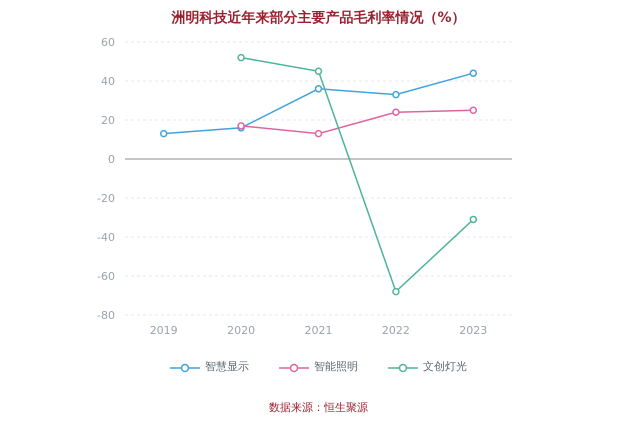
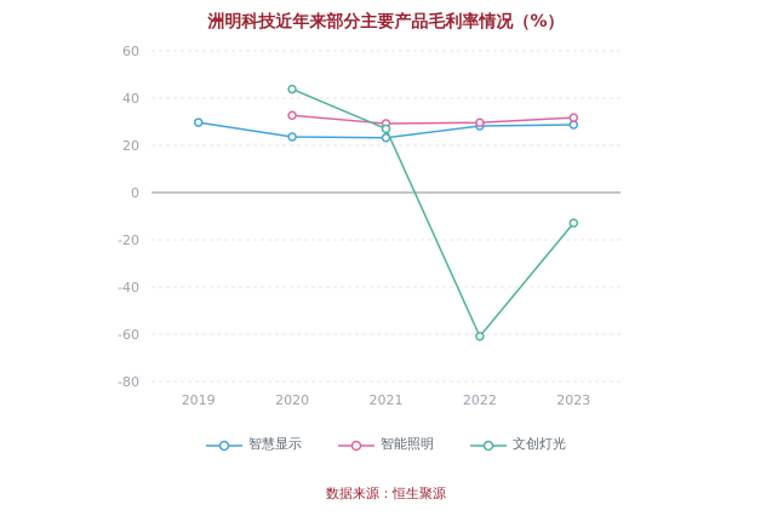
智慧显示/2019: 13 -> 30
智慧显示/2020: 16 -> 24
智能照明/2020: 17 -> 33
文创灯光/2020: 52 -> 44
智慧显示/2021: 36 -> 23
智能照明/2021: 13 -> 29
文创灯光/2021: 45 -> 27
智慧显示/2022: 33 -> 28
智能照明/2022: 24 -> 30
文创灯光/2022: -68 -> -61
智慧显示/2023: 44 -> 29
智能照明/2023: 25 -> 32
文创灯光/2023: -31 -> -13
